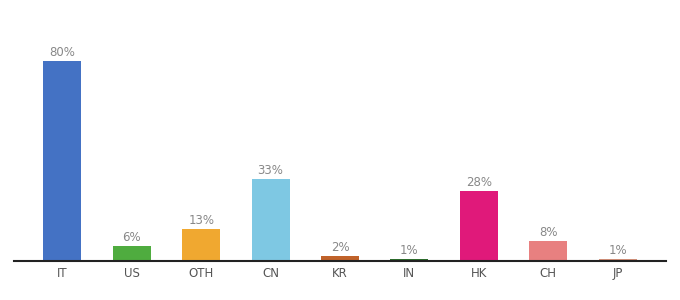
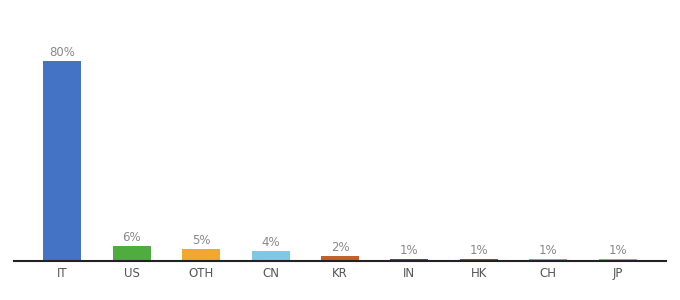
OTH: 13% -> 5%
CN: 33% -> 4%
HK: 28% -> 1%
CH: 8% -> 1%
